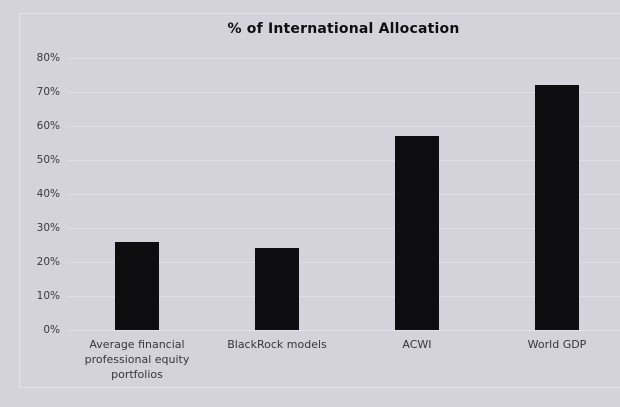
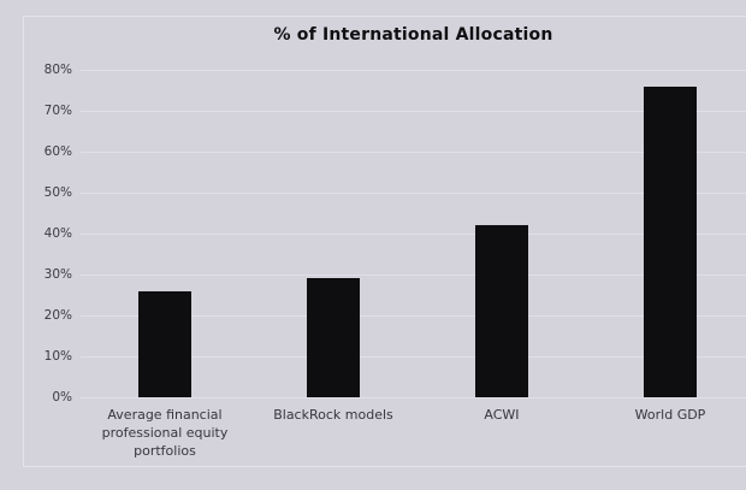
BlackRock models: 24% -> 29%
ACWI: 57% -> 42%
World GDP: 72% -> 76%
